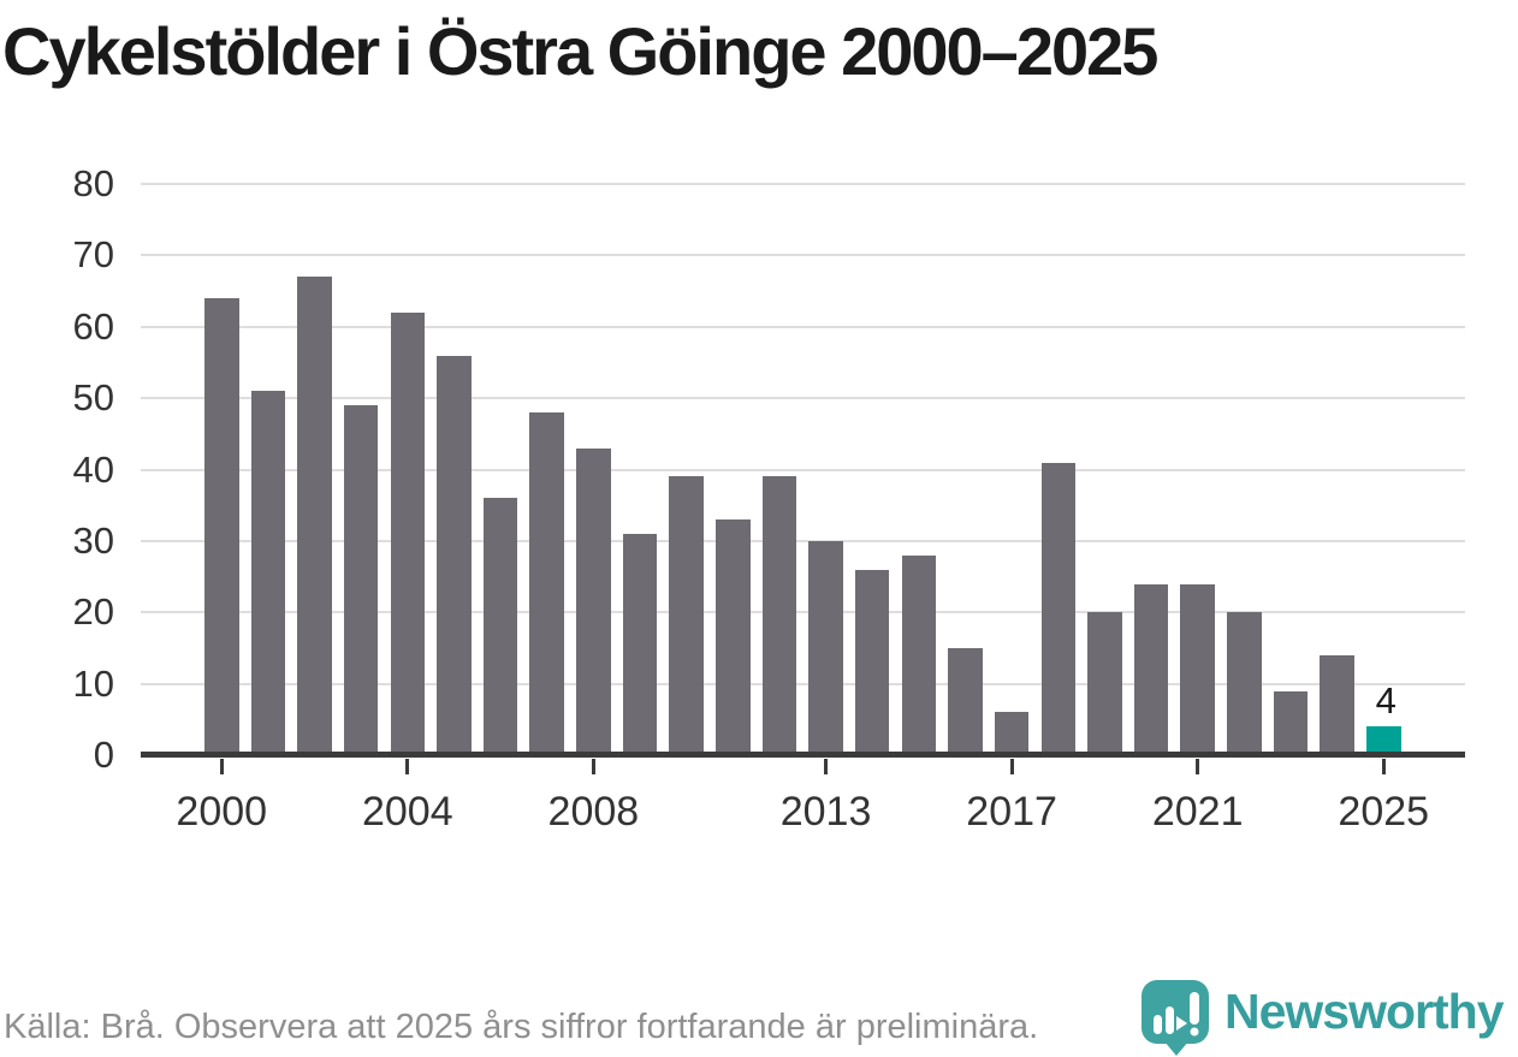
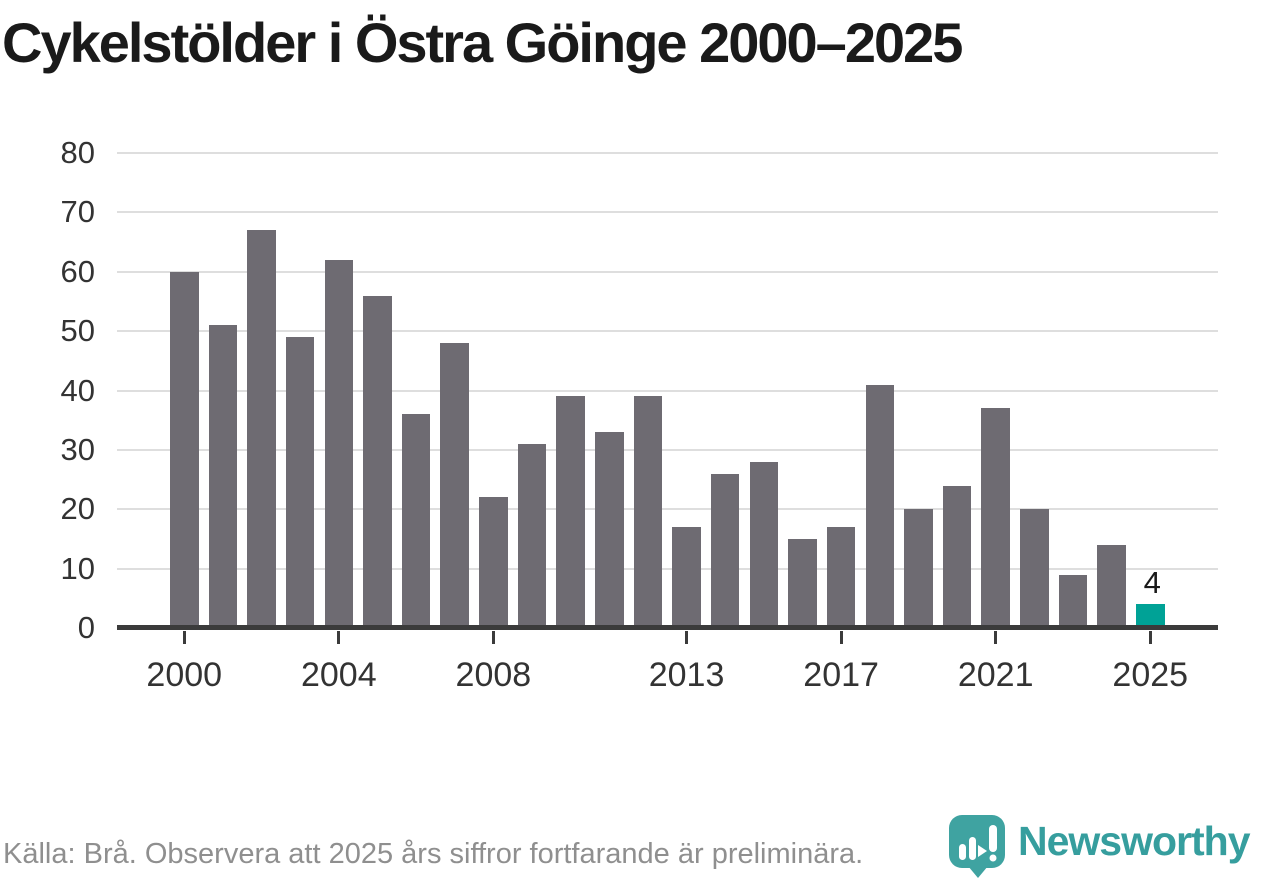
2000: 64 -> 60
2008: 43 -> 22
2013: 30 -> 17
2017: 6 -> 17
2021: 24 -> 37
